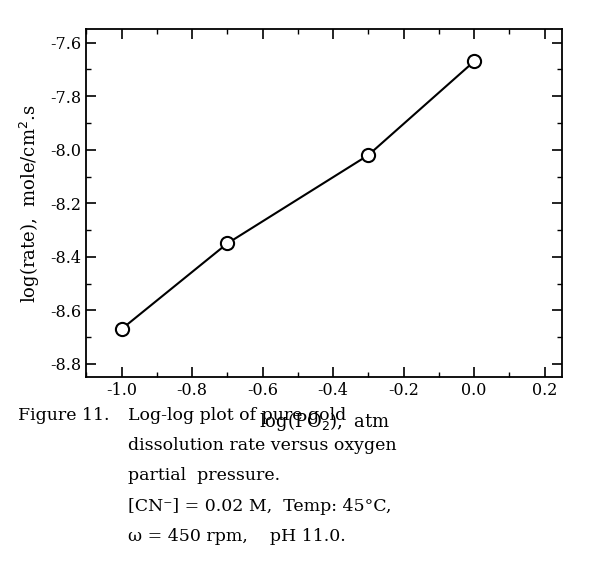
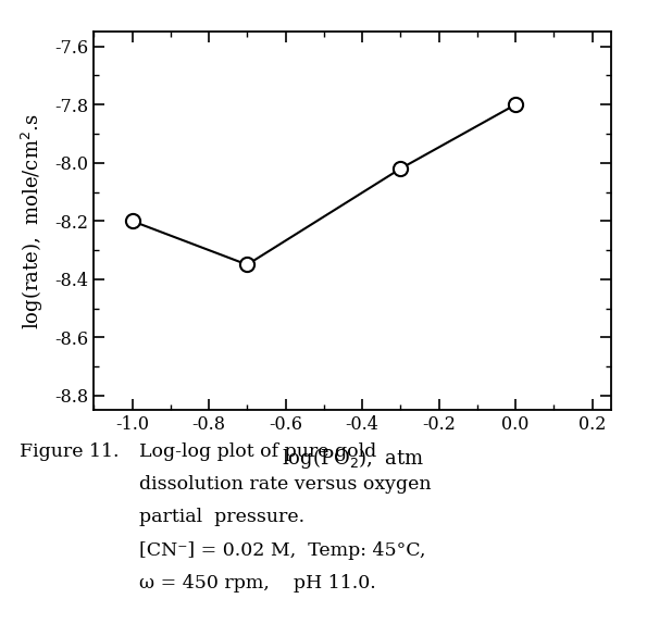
-1.0: -8.67 -> -8.20
0.0: -7.67 -> -7.80
